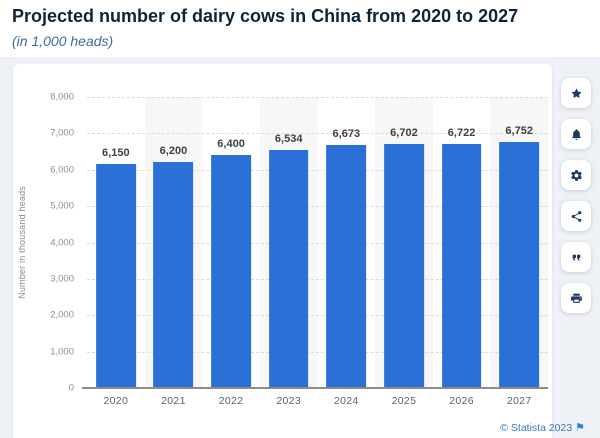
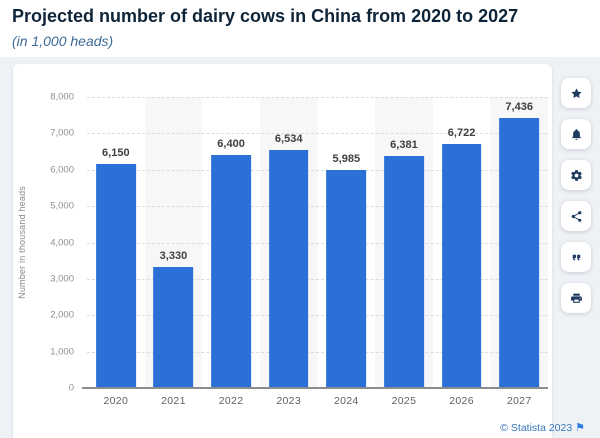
2021: 6,200 -> 3,330
2024: 6,673 -> 5,985
2025: 6,702 -> 6,381
2027: 6,752 -> 7,436
